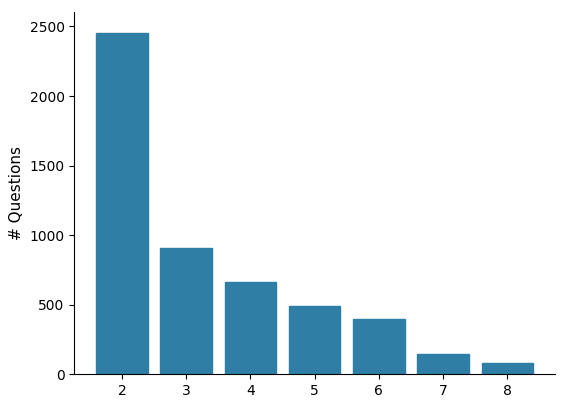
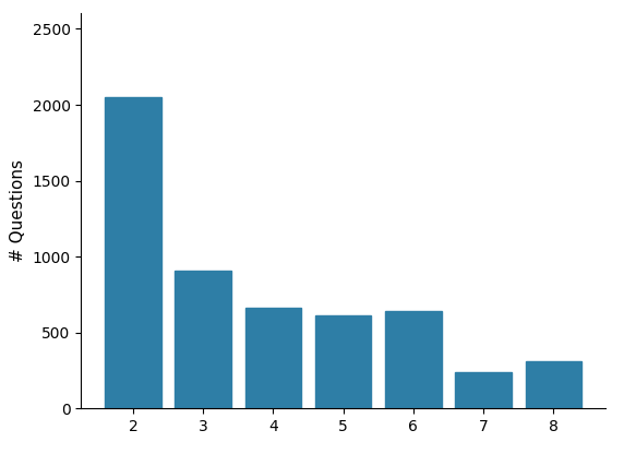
2: 2450 -> 2050
5: 490 -> 610
6: 400 -> 640
7: 150 -> 240
8: 80 -> 310
